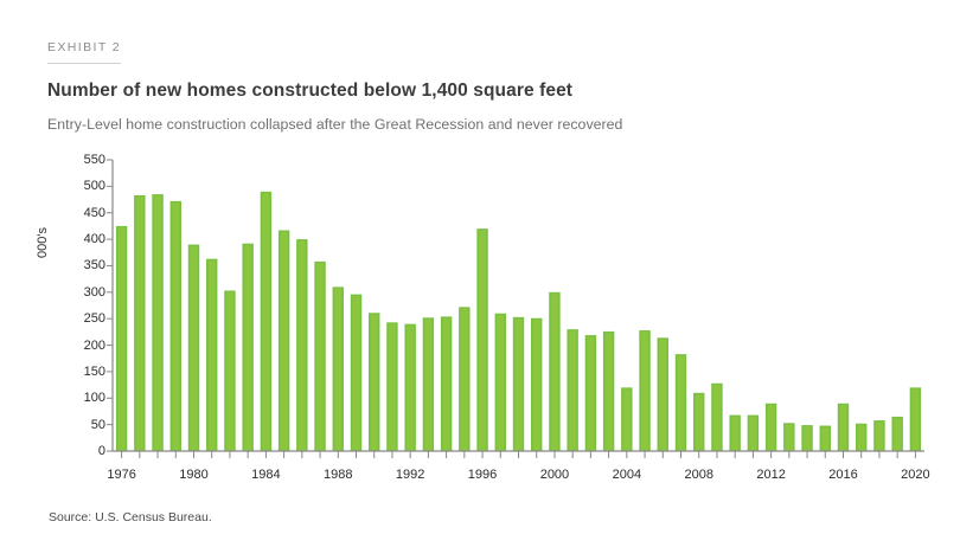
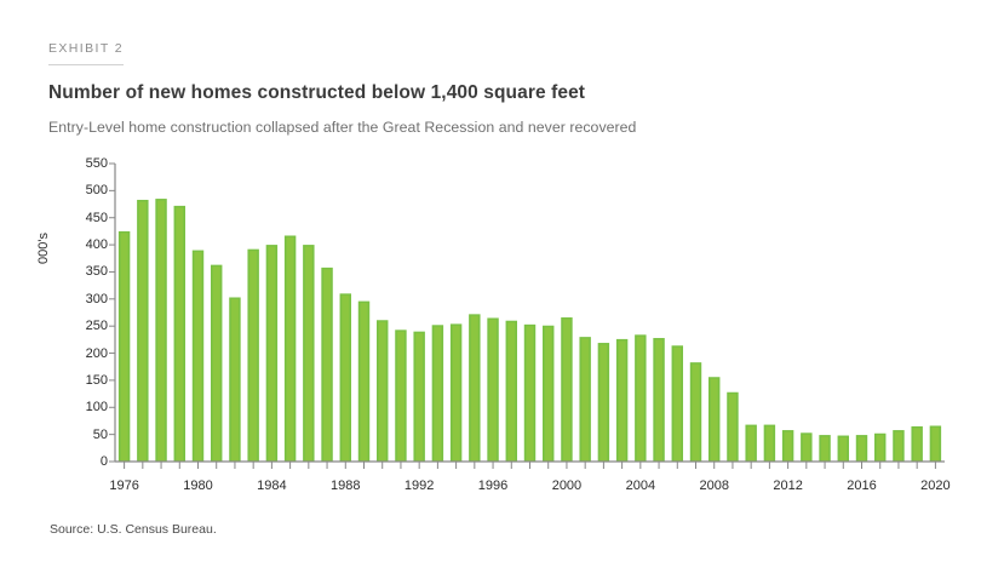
1984: 490 -> 400
1996: 420 -> 260
2000: 300 -> 270
2004: 120 -> 230
2008: 110 -> 160
2012: 90 -> 60
2016: 90 -> 50
2020: 120 -> 70
